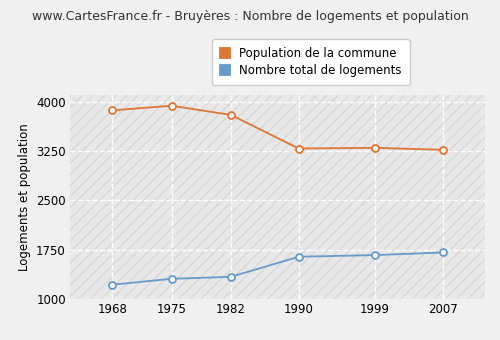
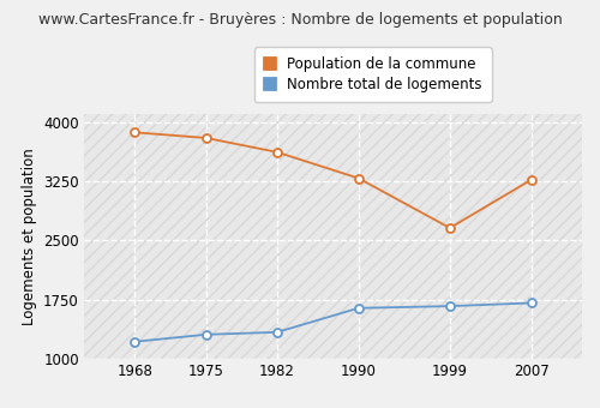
Population de la commune/1975: 3940 -> 3800
Population de la commune/1982: 3800 -> 3620
Population de la commune/1999: 3300 -> 2660
